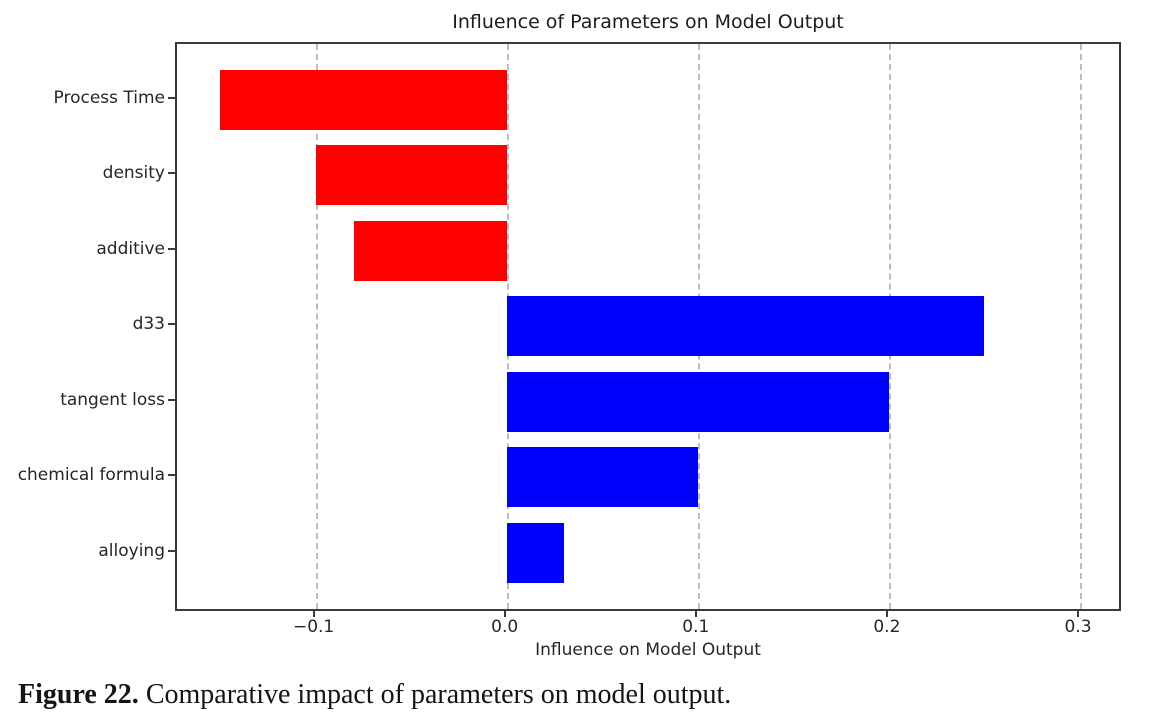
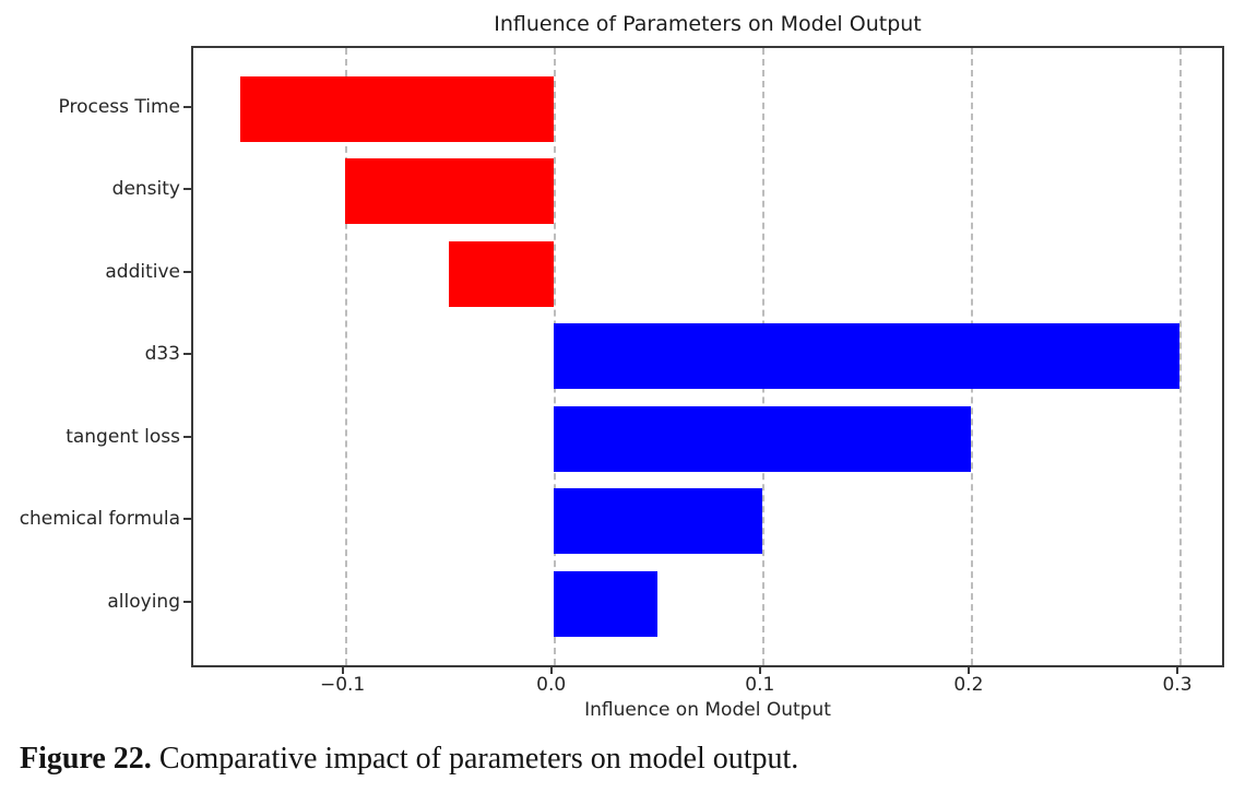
additive: -0.08 -> -0.05
d33: 0.25 -> 0.30
alloying: 0.03 -> 0.05
